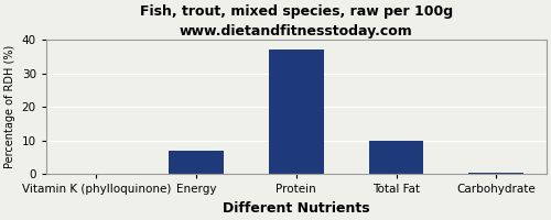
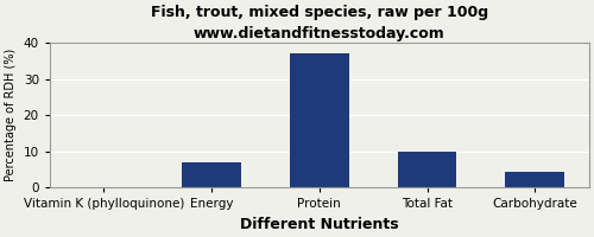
Carbohydrate: 0.5 -> 4.5
